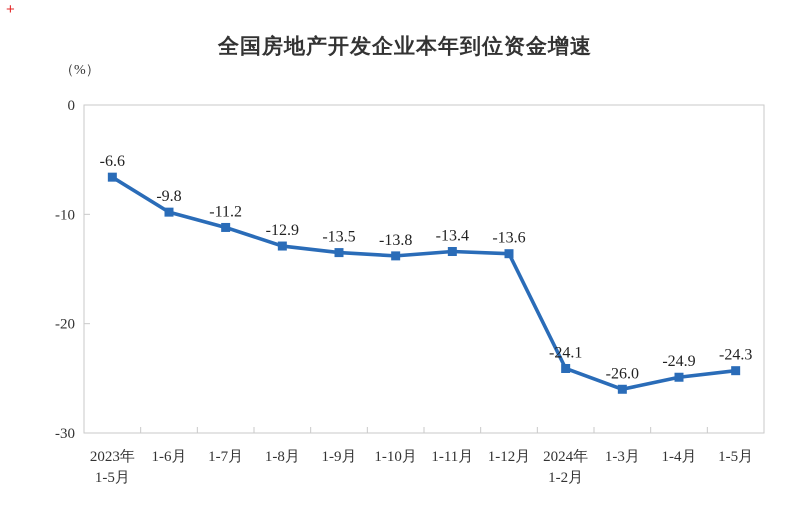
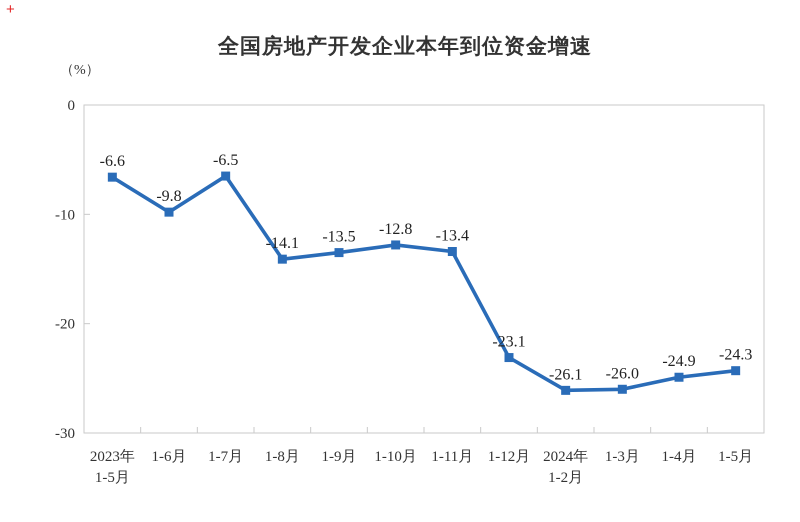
1-7月: -11.2 -> -6.5
1-8月: -12.9 -> -14.1
1-10月: -13.8 -> -12.8
1-12月: -13.6 -> -23.1
2024年 1-2月: -24.1 -> -26.1
